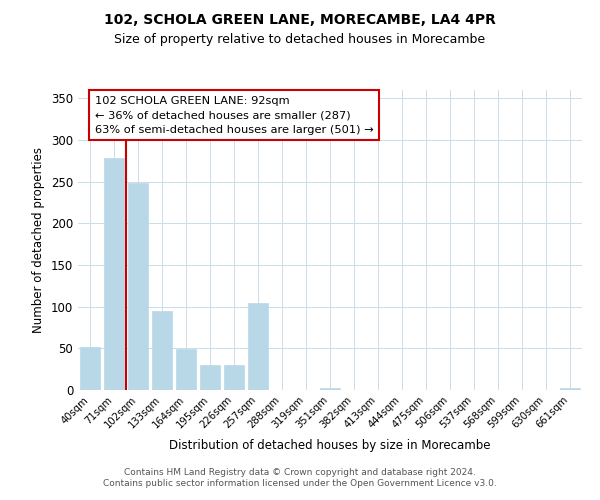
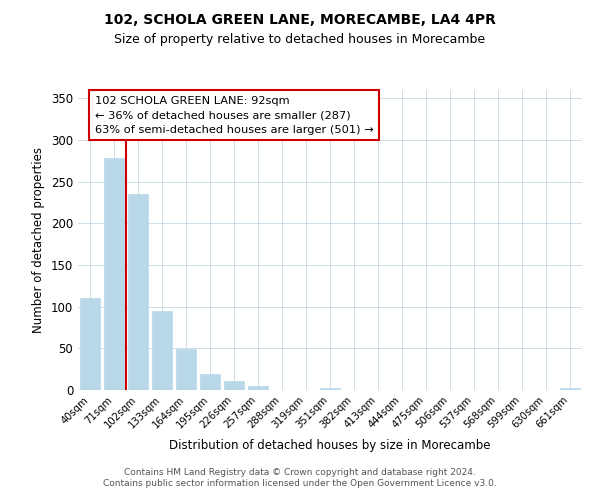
40sqm: 52 -> 111
102sqm: 248 -> 235
195sqm: 30 -> 19
226sqm: 30 -> 11
257sqm: 104 -> 5
